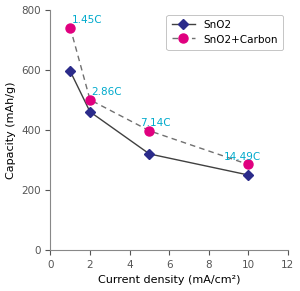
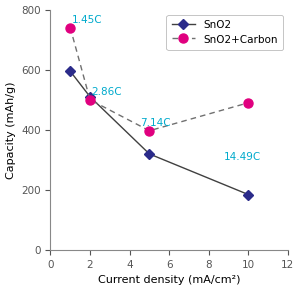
SnO2/2: 460 -> 510
SnO2/10: 250 -> 185
SnO2+Carbon/10: 285 -> 490
